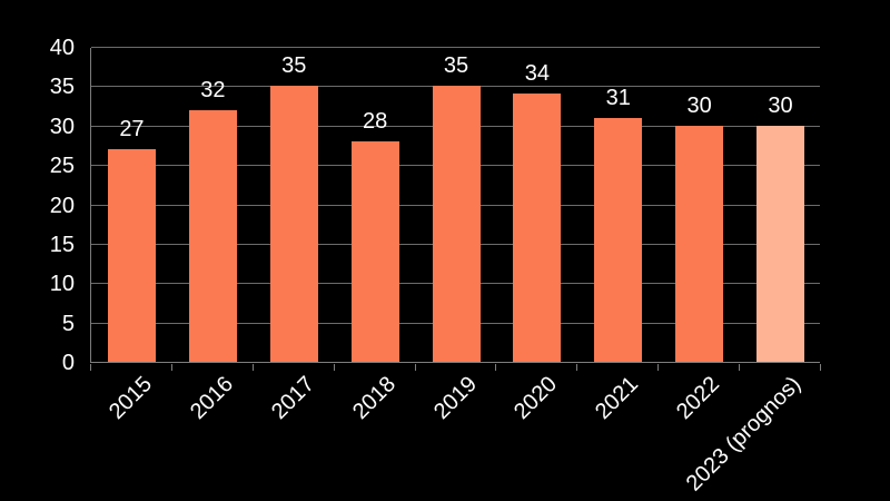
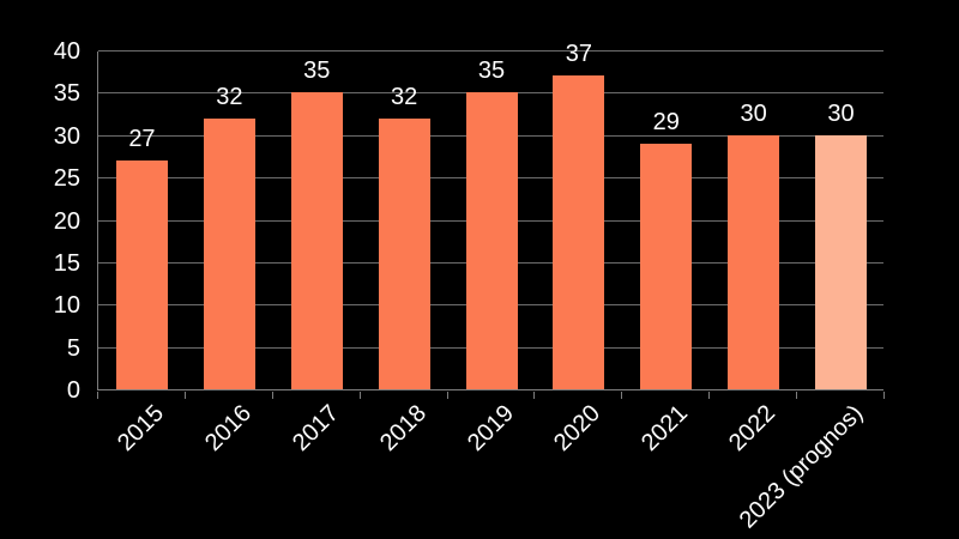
2018: 28 -> 32
2020: 34 -> 37
2021: 31 -> 29
